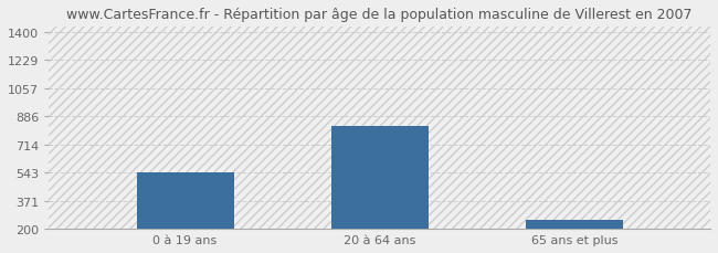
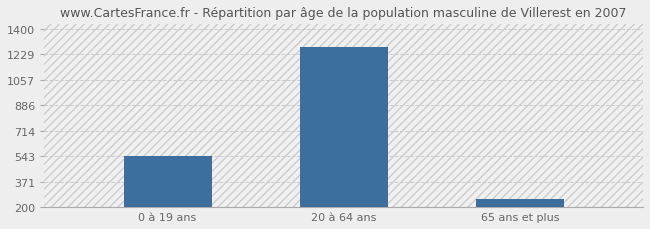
20 à 64 ans: 830 -> 1280
